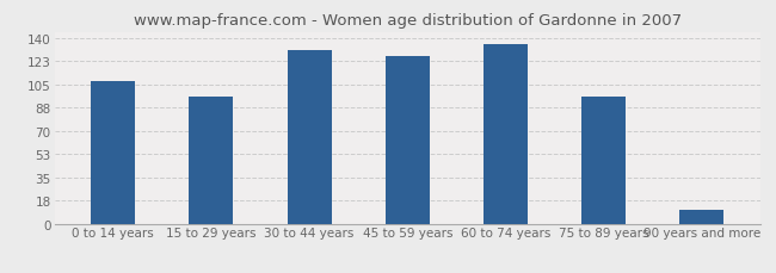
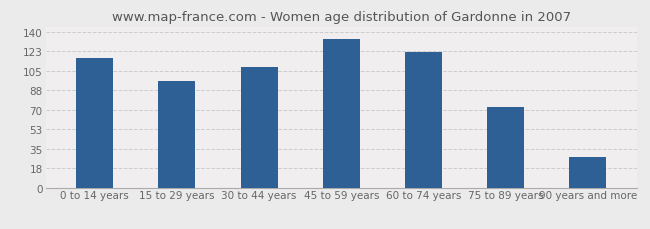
0 to 14 years: 108 -> 117
30 to 44 years: 131 -> 109
45 to 59 years: 127 -> 134
60 to 74 years: 136 -> 122
75 to 89 years: 96 -> 73
90 years and more: 10 -> 28
